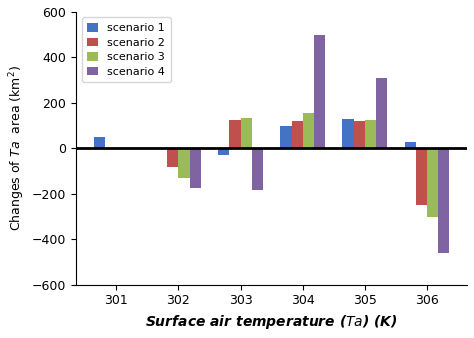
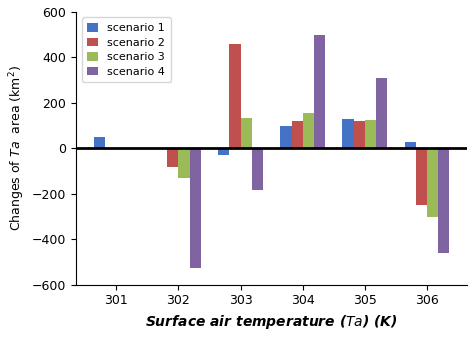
scenario 4/302: -175 -> -525
scenario 2/303: 125 -> 460
